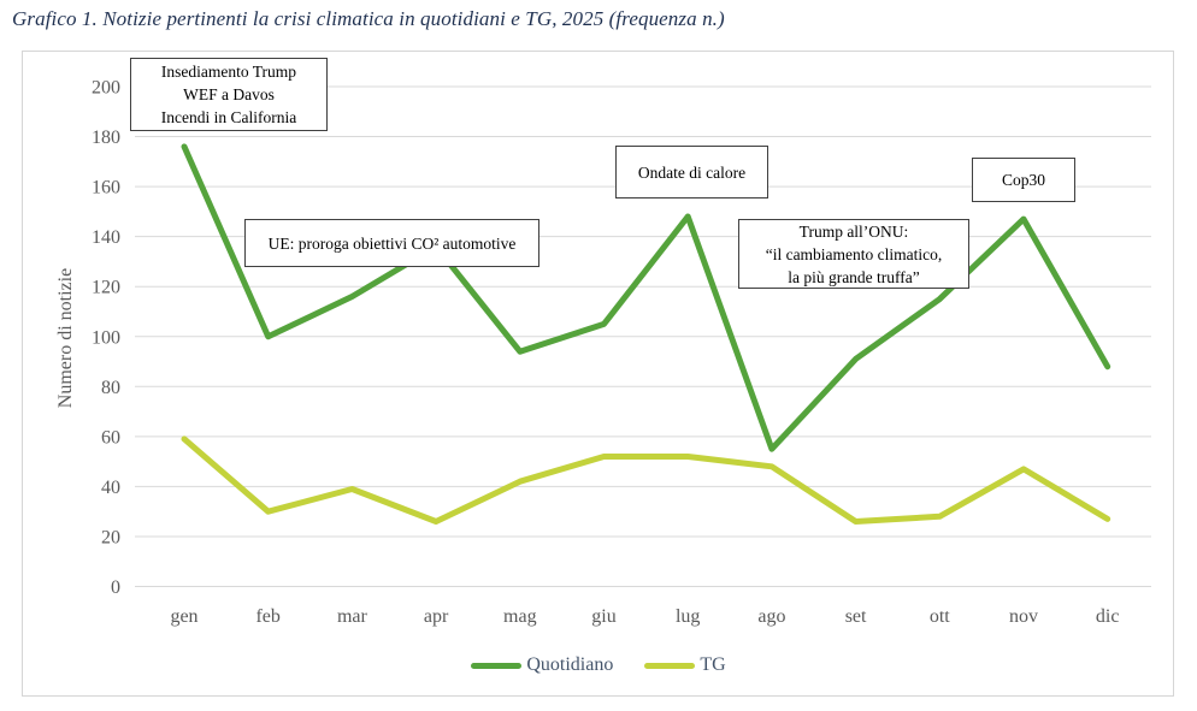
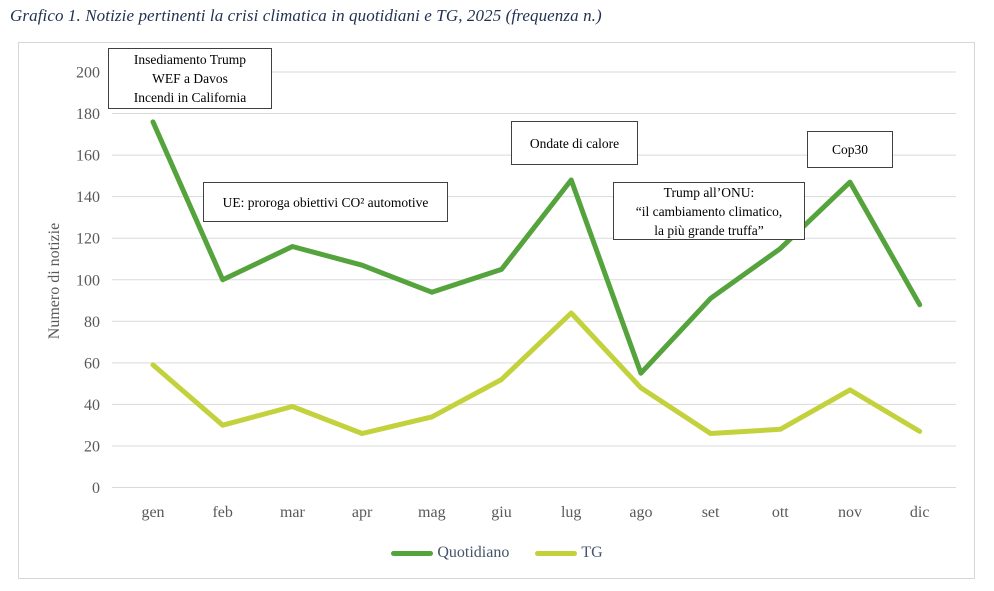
Quotidiano/apr: 136 -> 107
TG/mag: 42 -> 34
TG/lug: 52 -> 84
